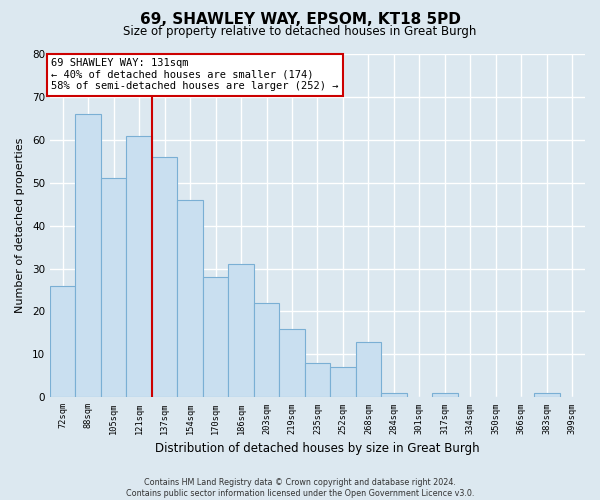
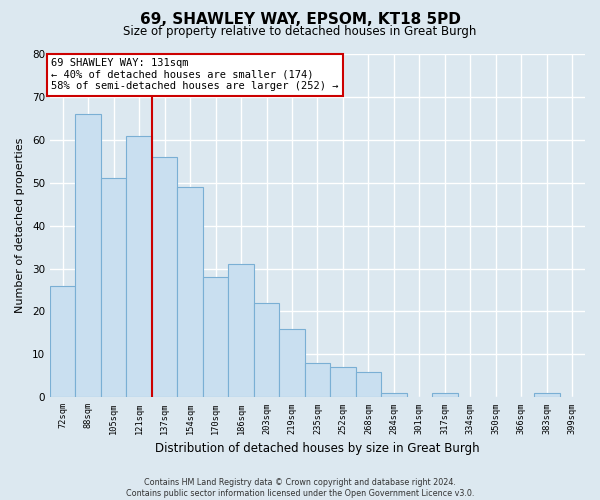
154sqm: 46 -> 49
268sqm: 13 -> 6
